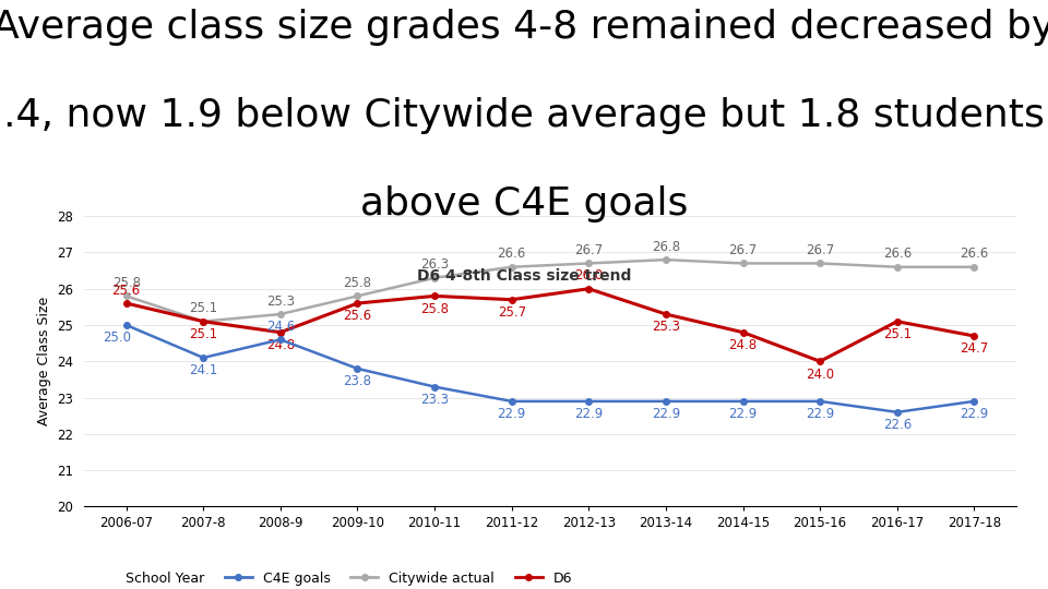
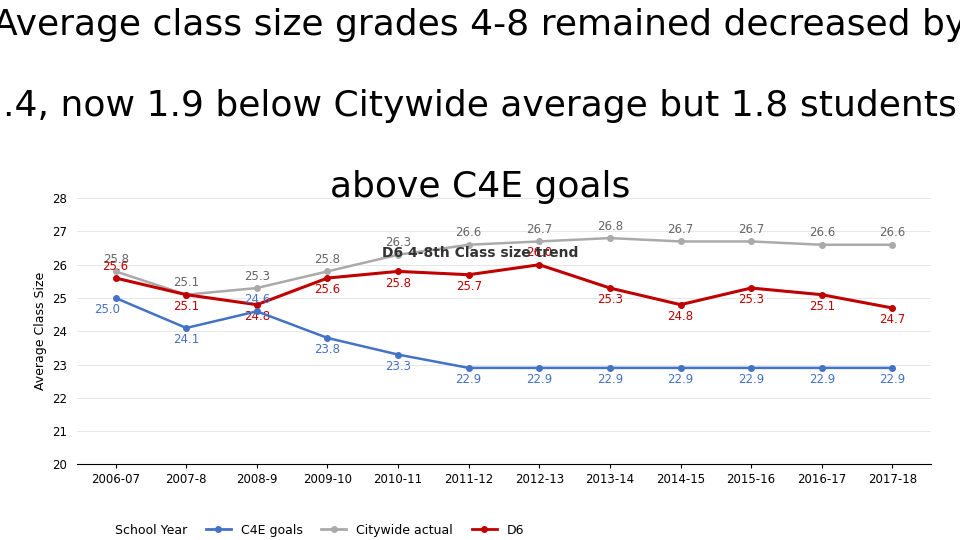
D6/2015-16: 24.0 -> 25.3
C4E goals/2016-17: 22.6 -> 22.9
